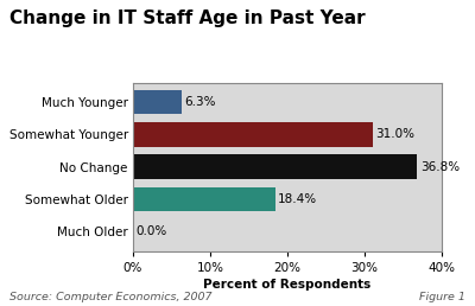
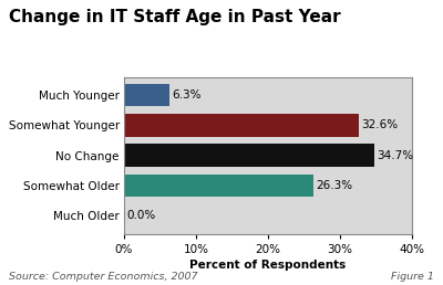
Somewhat Younger: 31.0% -> 32.6%
No Change: 36.8% -> 34.7%
Somewhat Older: 18.4% -> 26.3%
